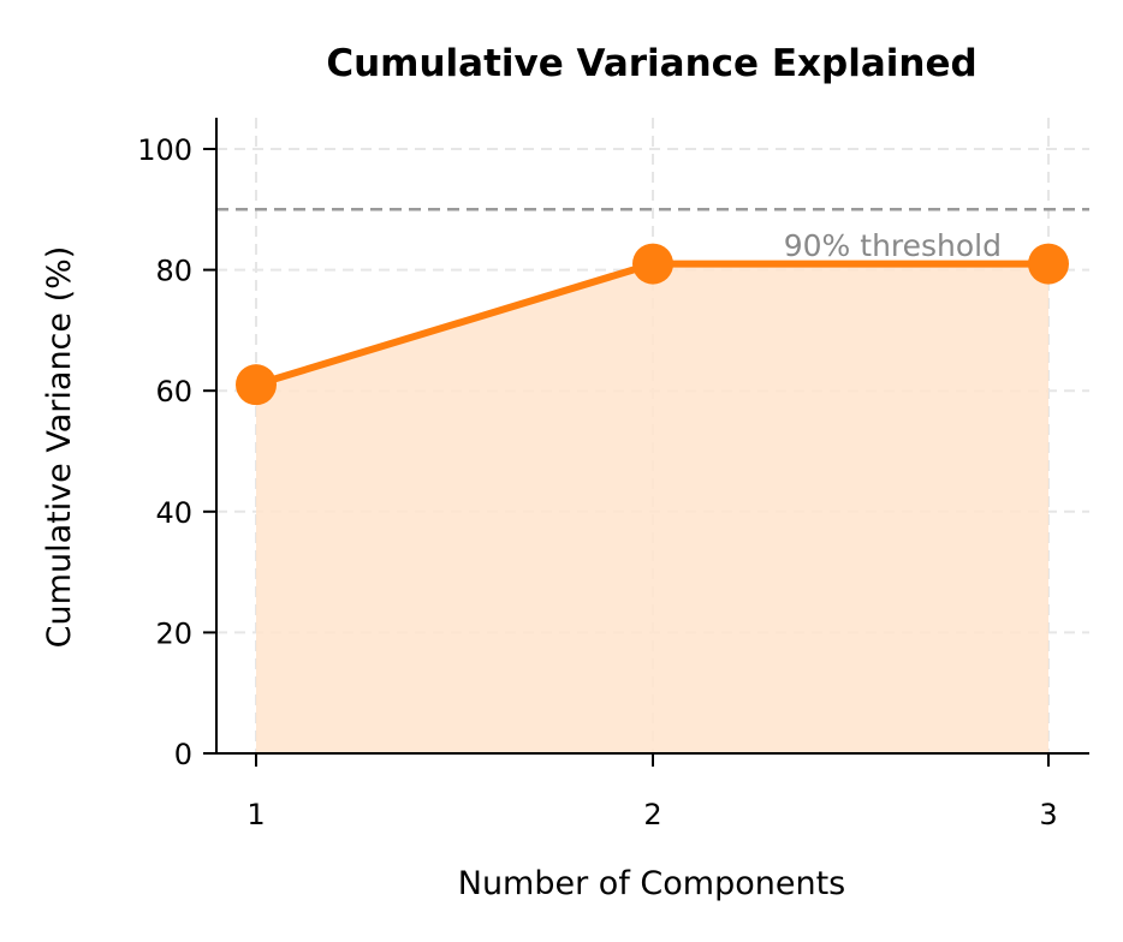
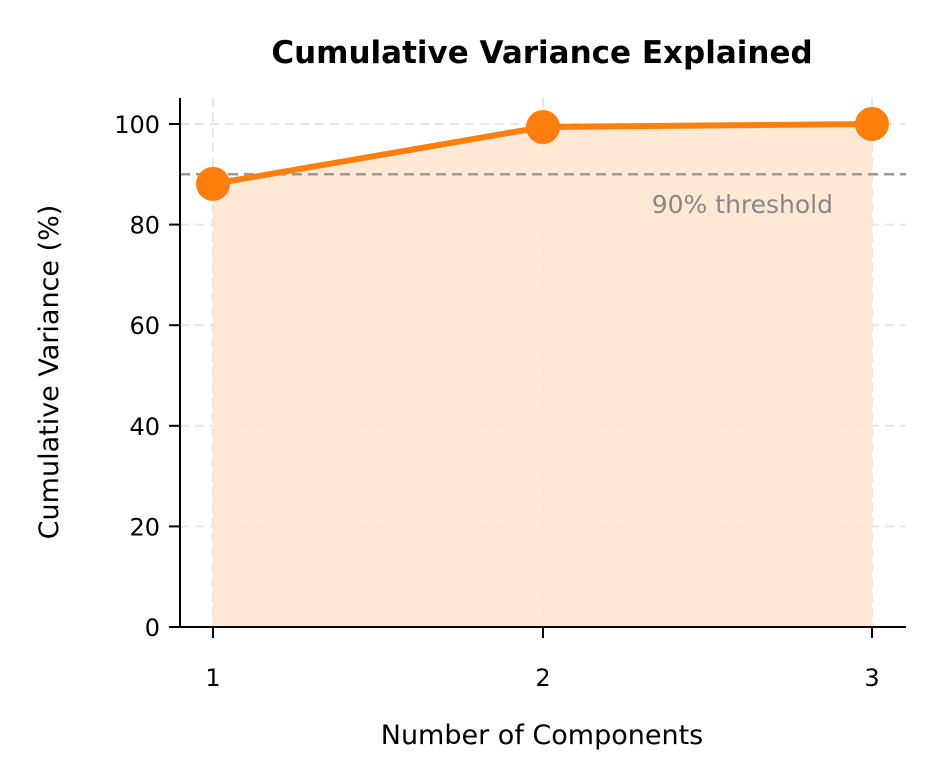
1: 61 -> 88
2: 81 -> 99
3: 81 -> 100
